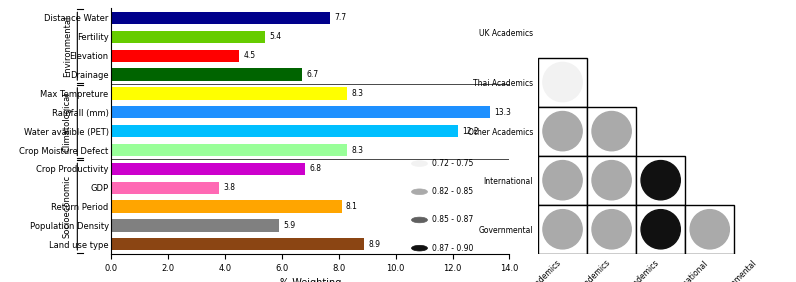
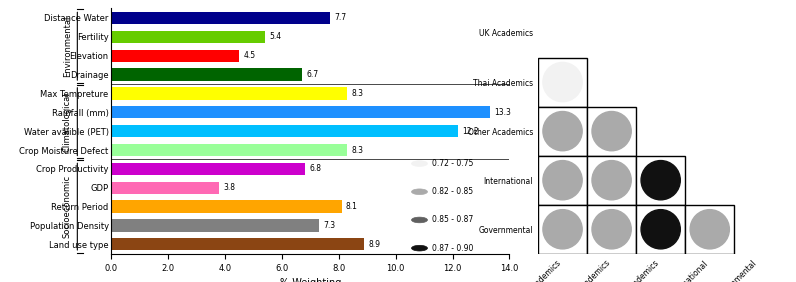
Population Density: 5.9 -> 7.3
